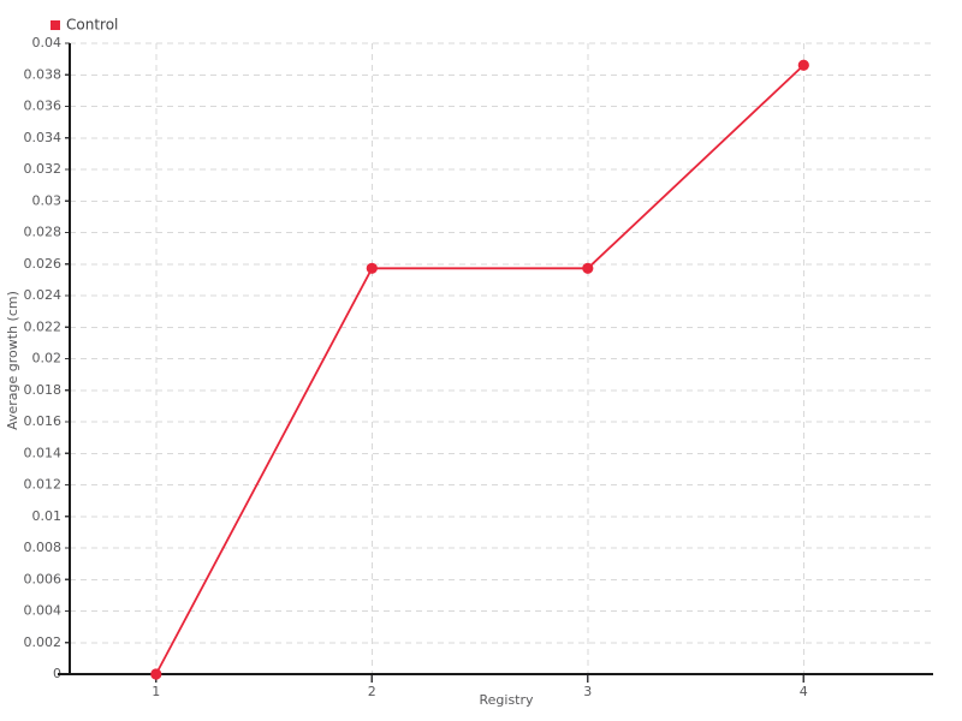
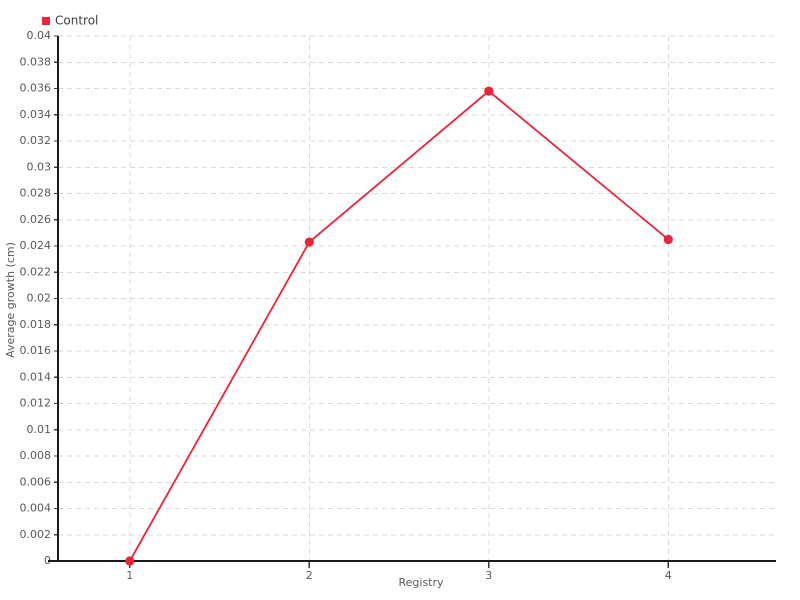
2: 0.0257 -> 0.0243
3: 0.0257 -> 0.0358
4: 0.0386 -> 0.0245
